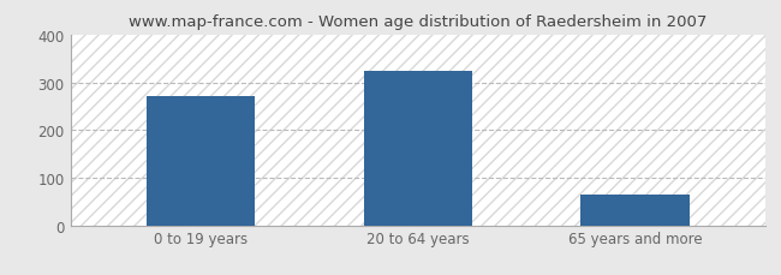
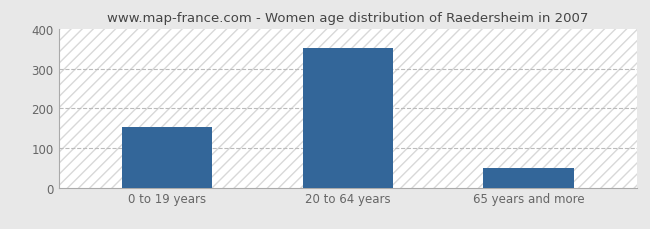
0 to 19 years: 270 -> 152
20 to 64 years: 325 -> 352
65 years and more: 65 -> 50
